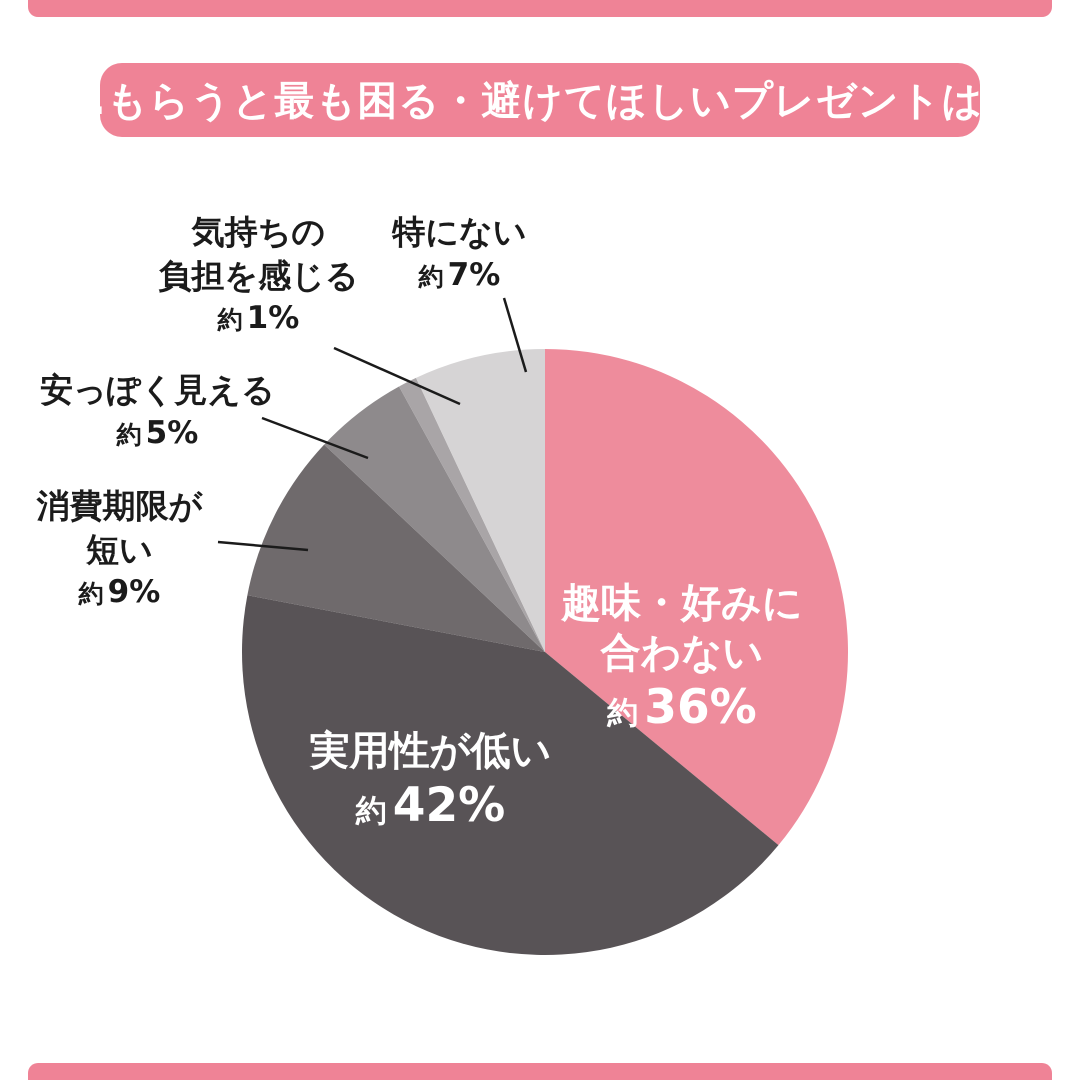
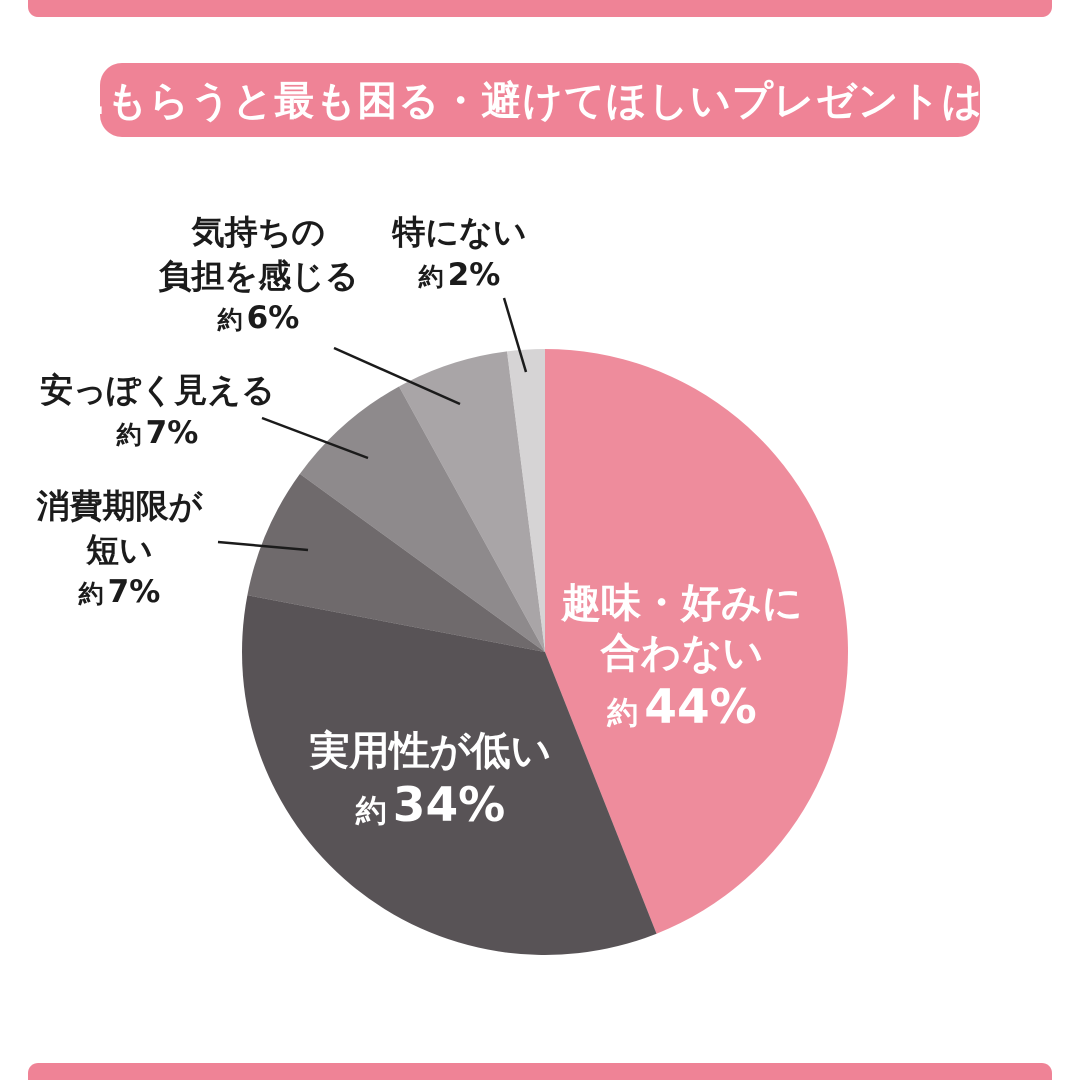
趣味・好みに合わない: 36% -> 44%
実用性が低い: 42% -> 34%
消費期限が短い: 9% -> 7%
安っぽく見える: 5% -> 7%
気持ちの負担を感じる: 1% -> 6%
特にない: 7% -> 2%
